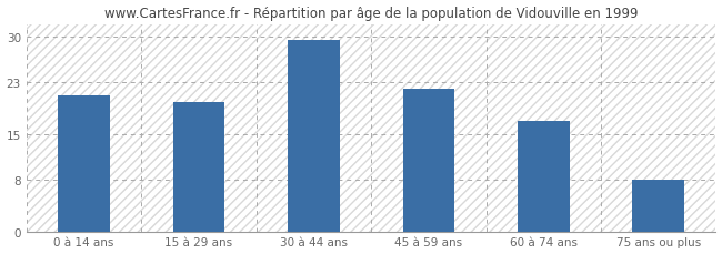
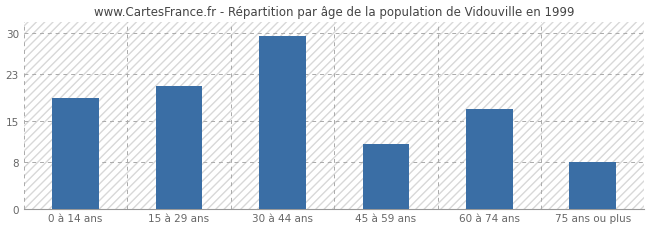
0 à 14 ans: 21.0 -> 19.0
15 à 29 ans: 20.0 -> 21.0
45 à 59 ans: 22.0 -> 11.0
